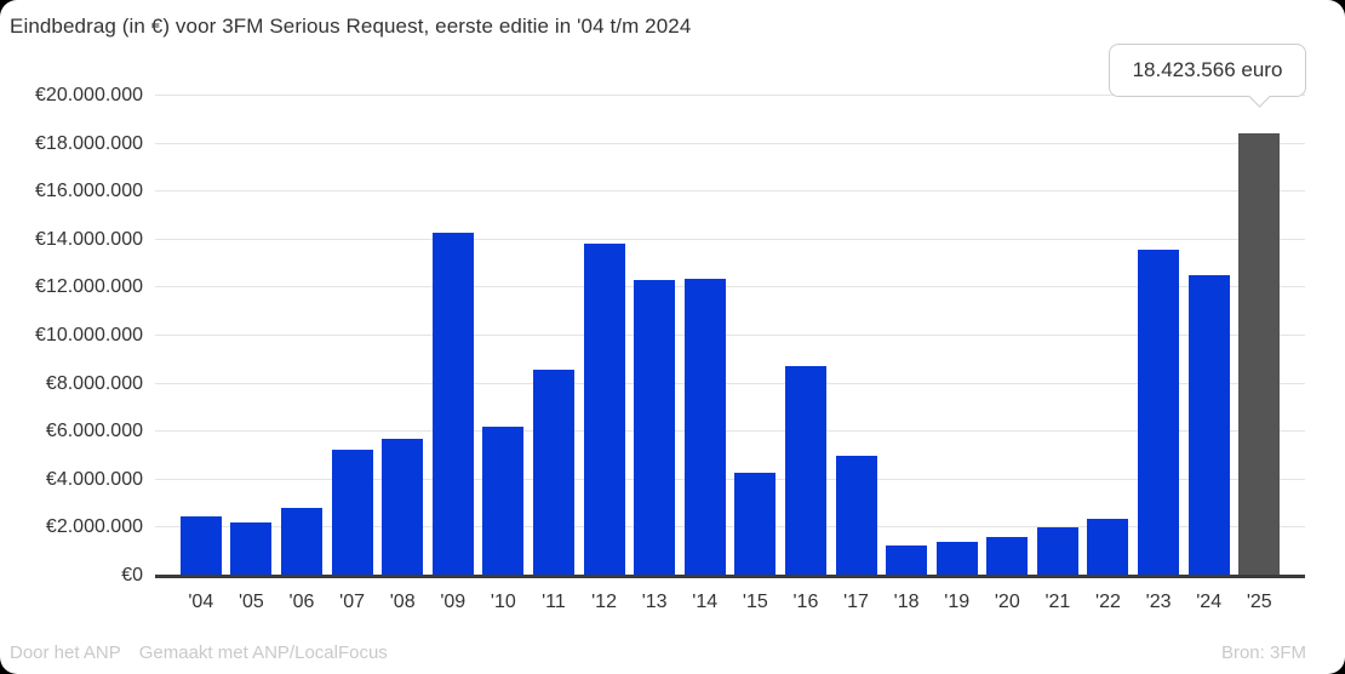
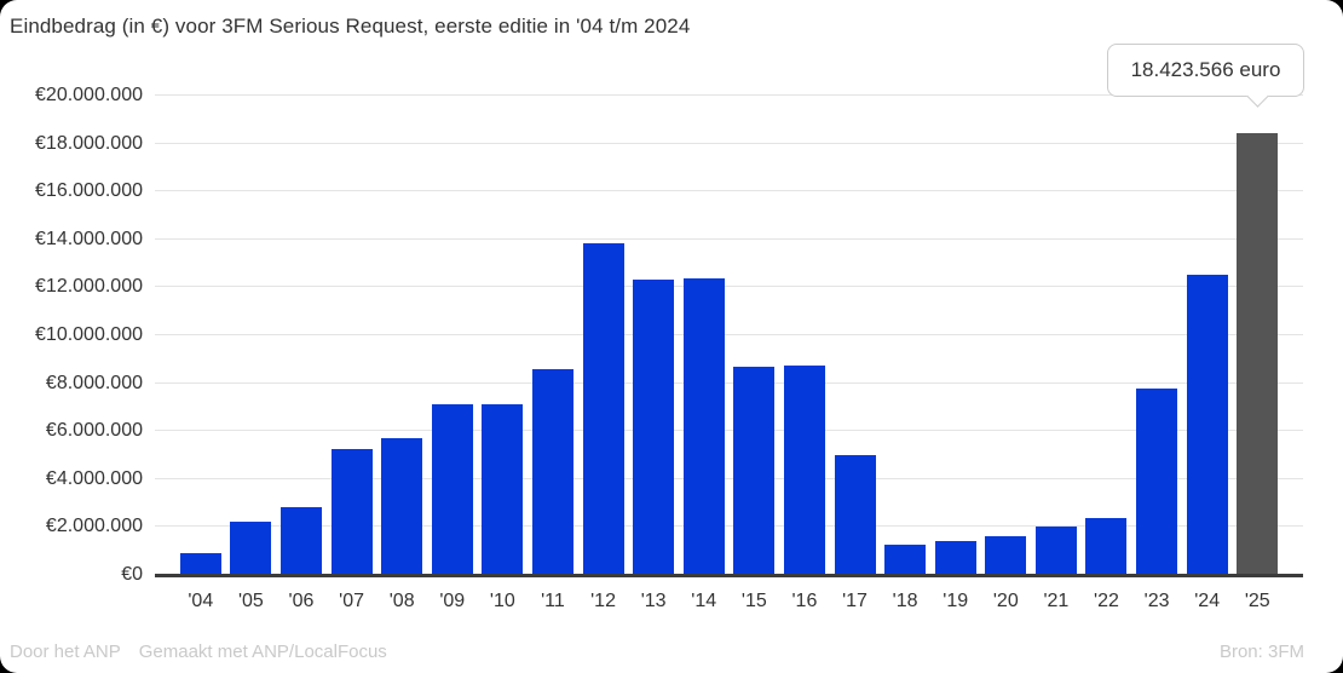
'04: €2500000 -> €900000
'09: €14300000 -> €7100000
'10: €6200000 -> €7100000
'15: €4300000 -> €8700000
'23: €13600000 -> €7800000
